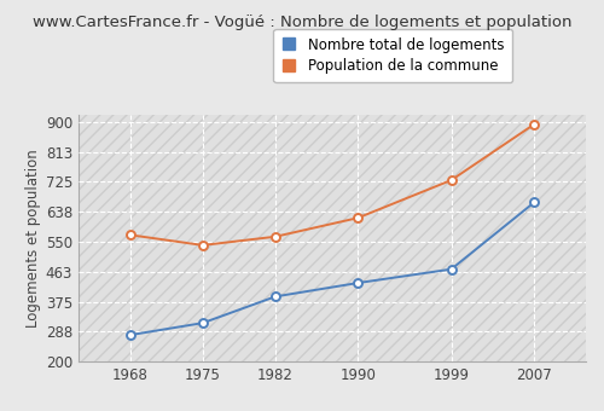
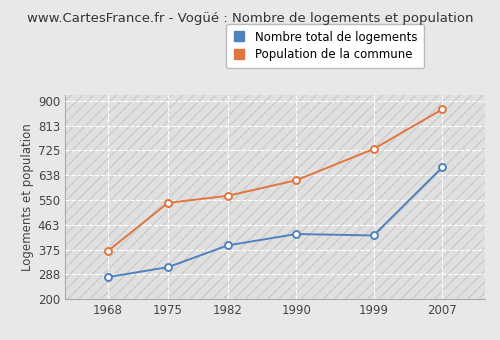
Population de la commune/1968: 570 -> 370
Nombre total de logements/1999: 470 -> 425
Population de la commune/2007: 893 -> 870
